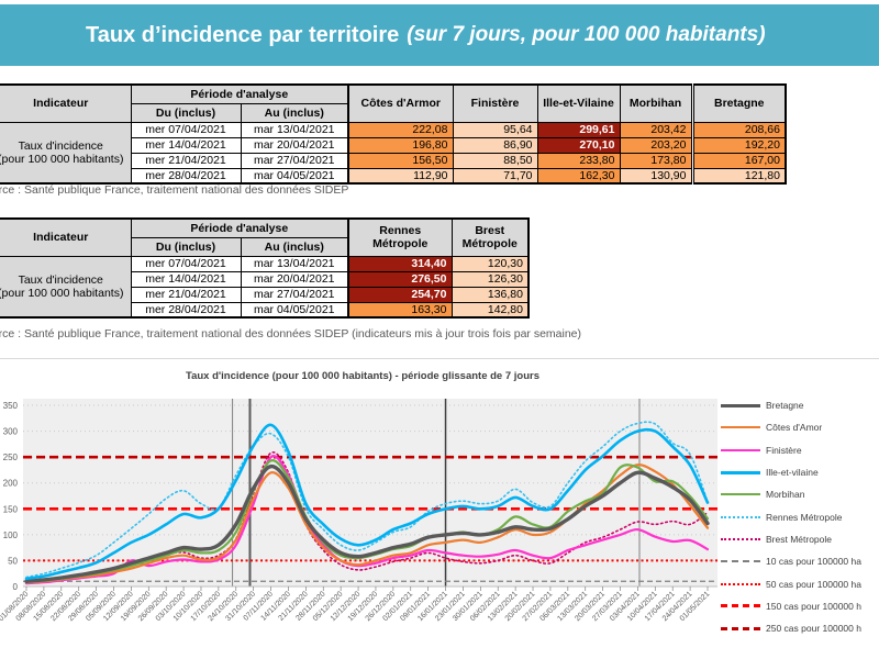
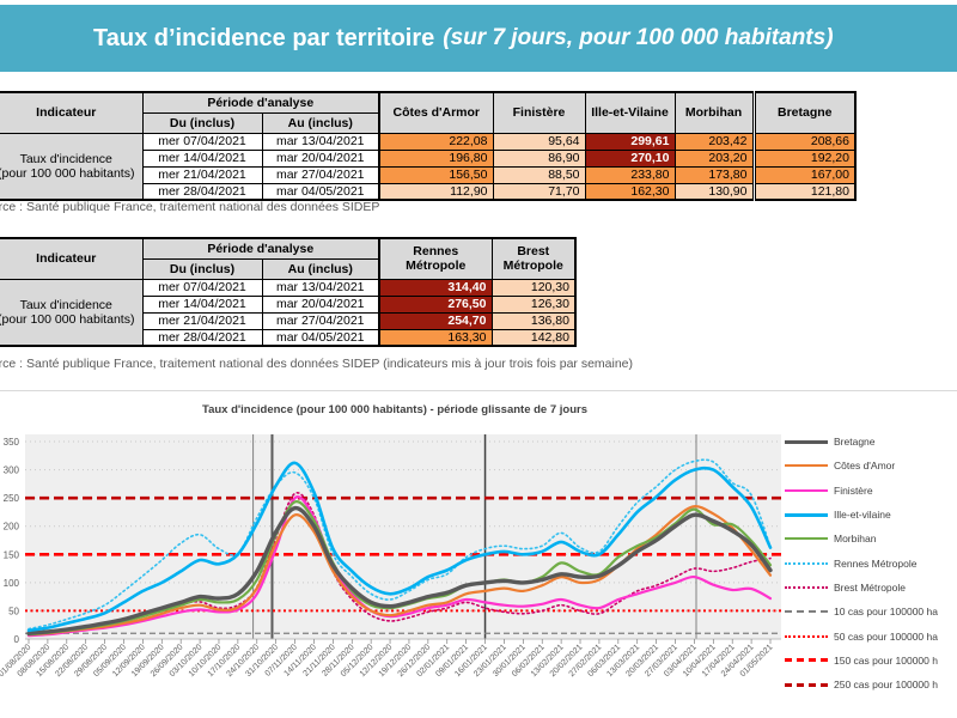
Finistère/12/09/2020: 50 -> 30
Morbihan/27/03/2021: 230 -> 200
Brest Métropole/24/04/2021: 120 -> 140
